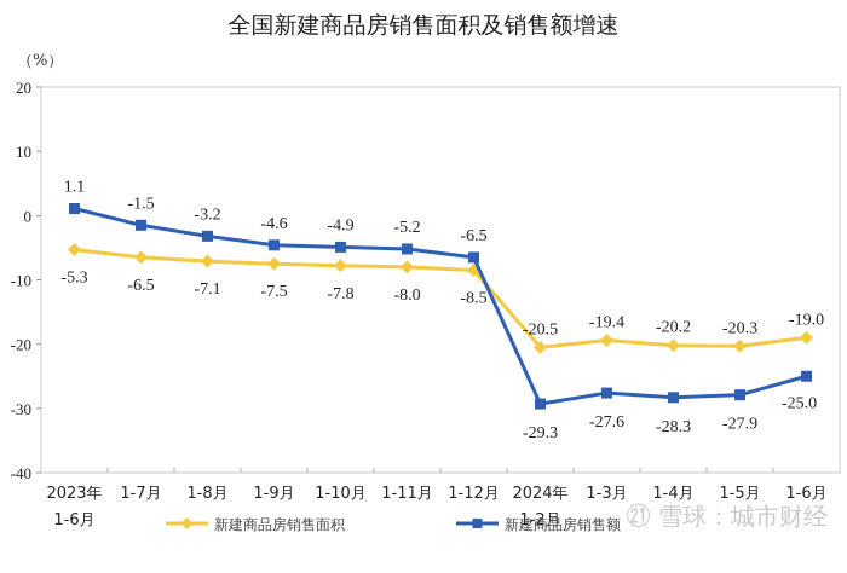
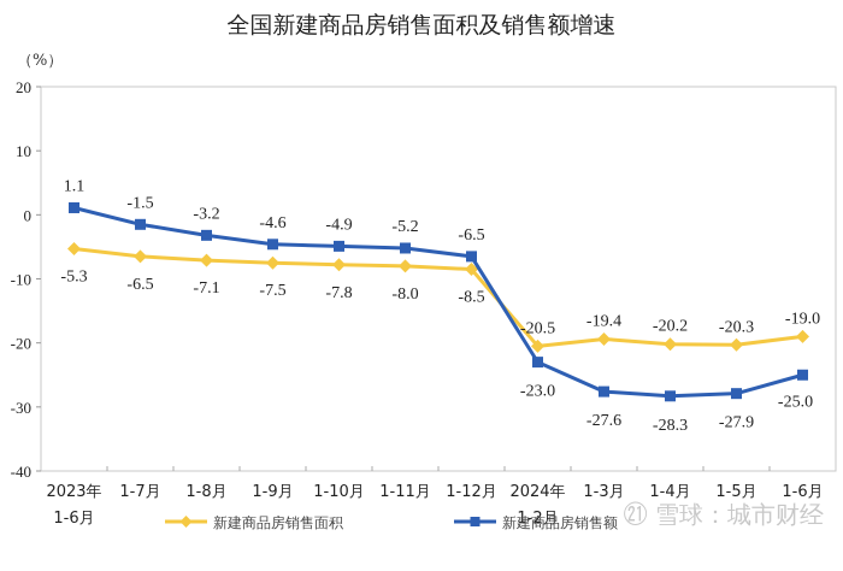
新建商品房销售额/2024年1-2月: -29.3 -> -23.0
